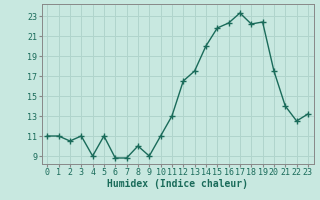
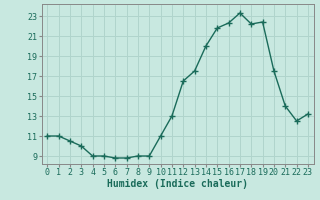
3: 11.0 -> 10.0
5: 11.0 -> 9.0
8: 10.0 -> 9.0
